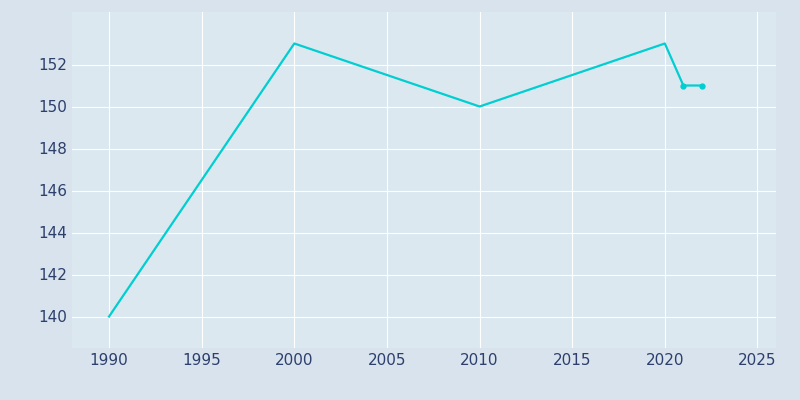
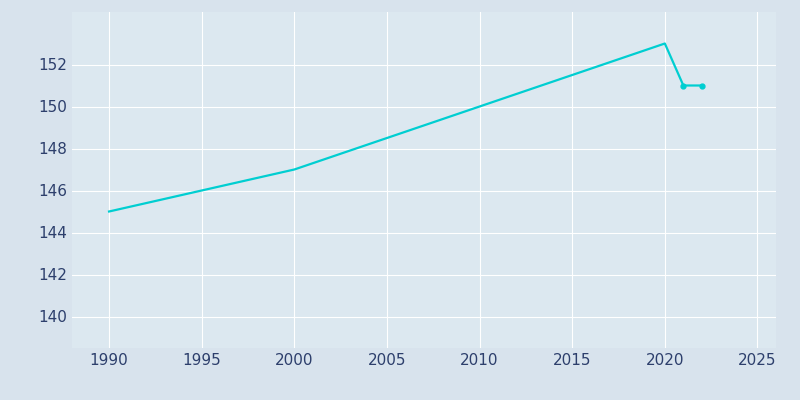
1990: 140 -> 145
2000: 153 -> 147
